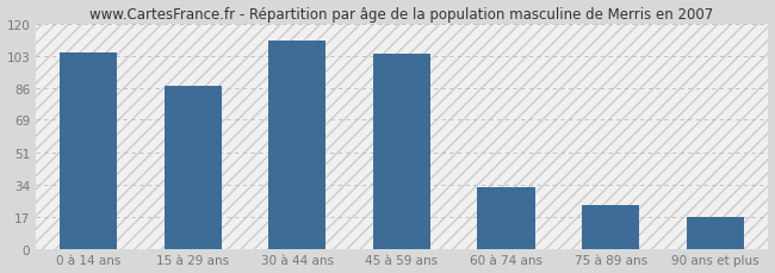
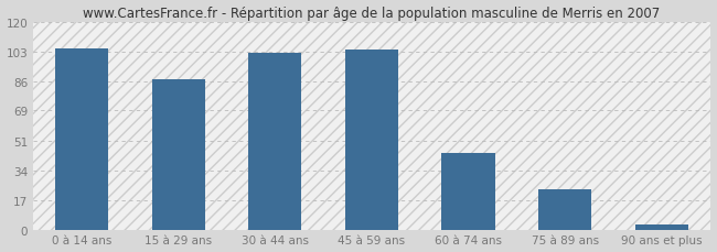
30 à 44 ans: 111 -> 102
60 à 74 ans: 33 -> 44
90 ans et plus: 17 -> 3
